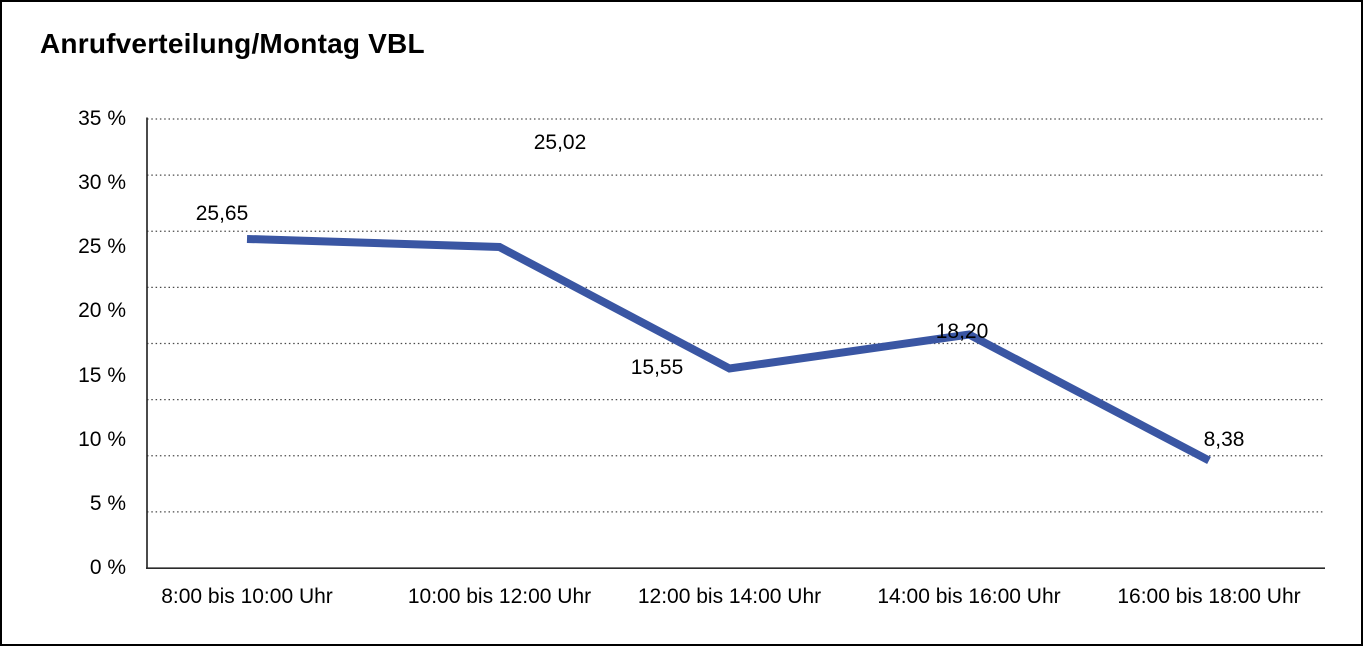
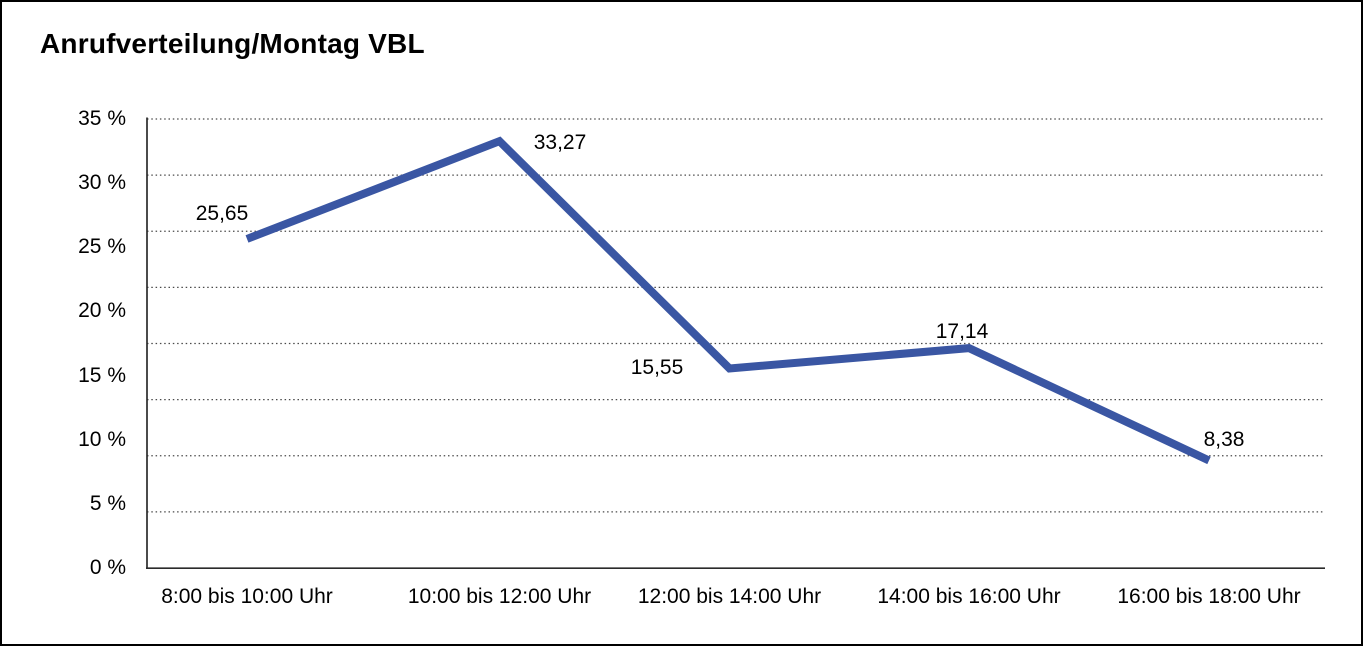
10:00 bis 12:00 Uhr: 25,02 -> 33,27
14:00 bis 16:00 Uhr: 18,20 -> 17,14
